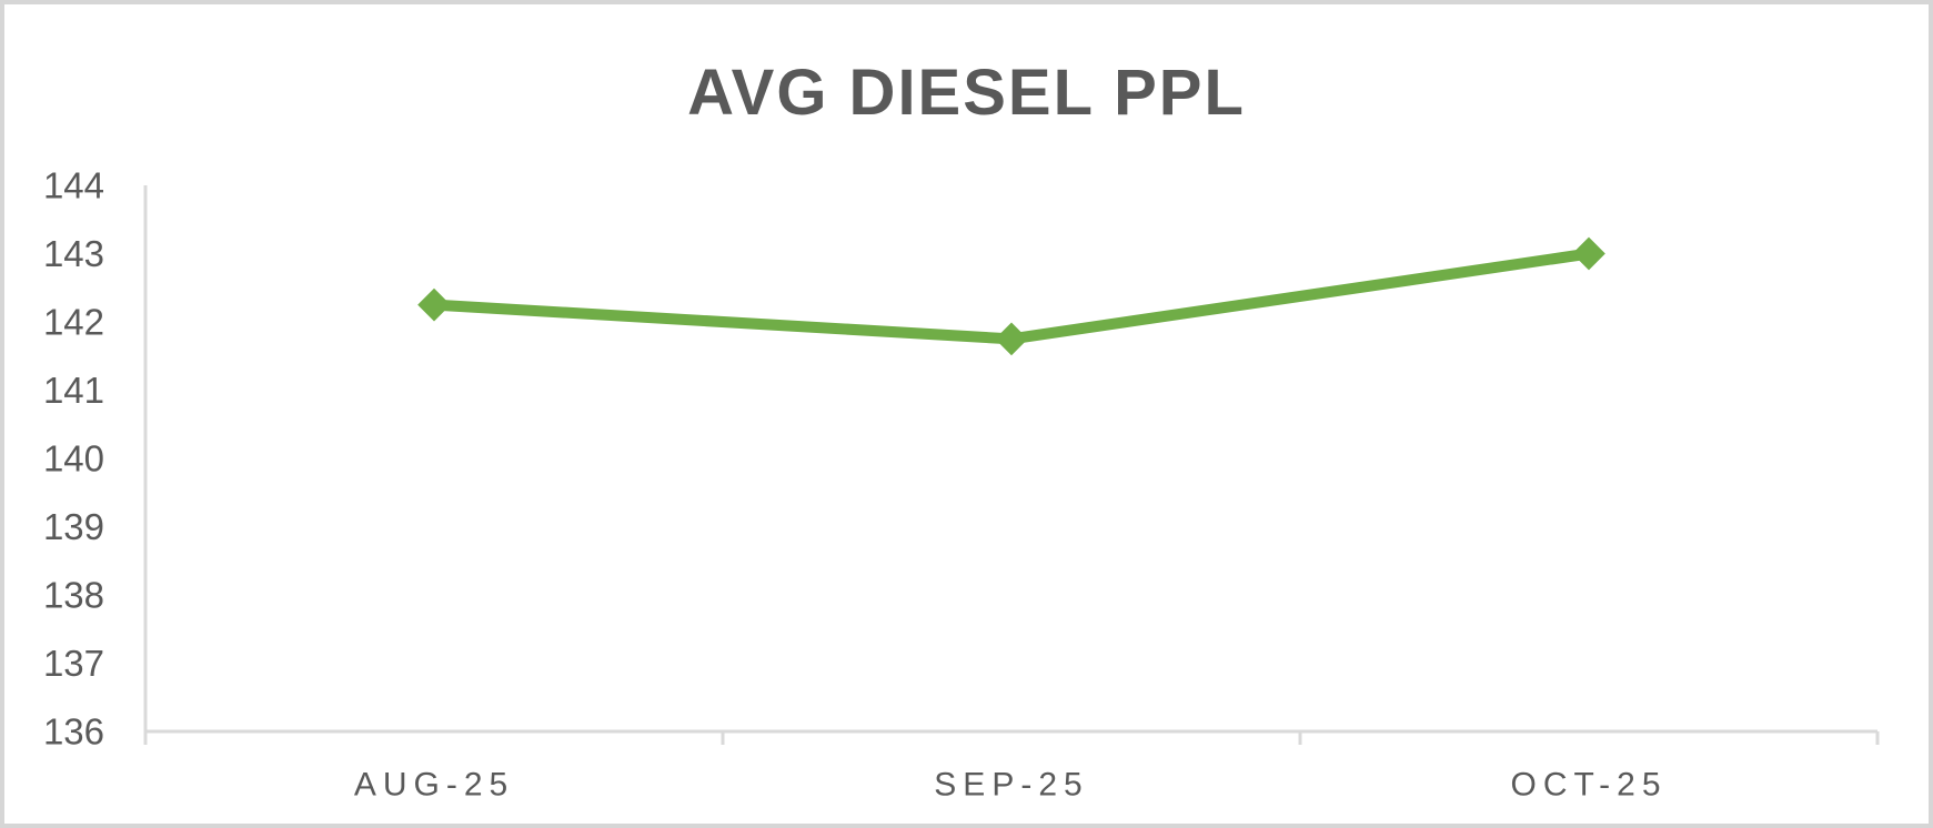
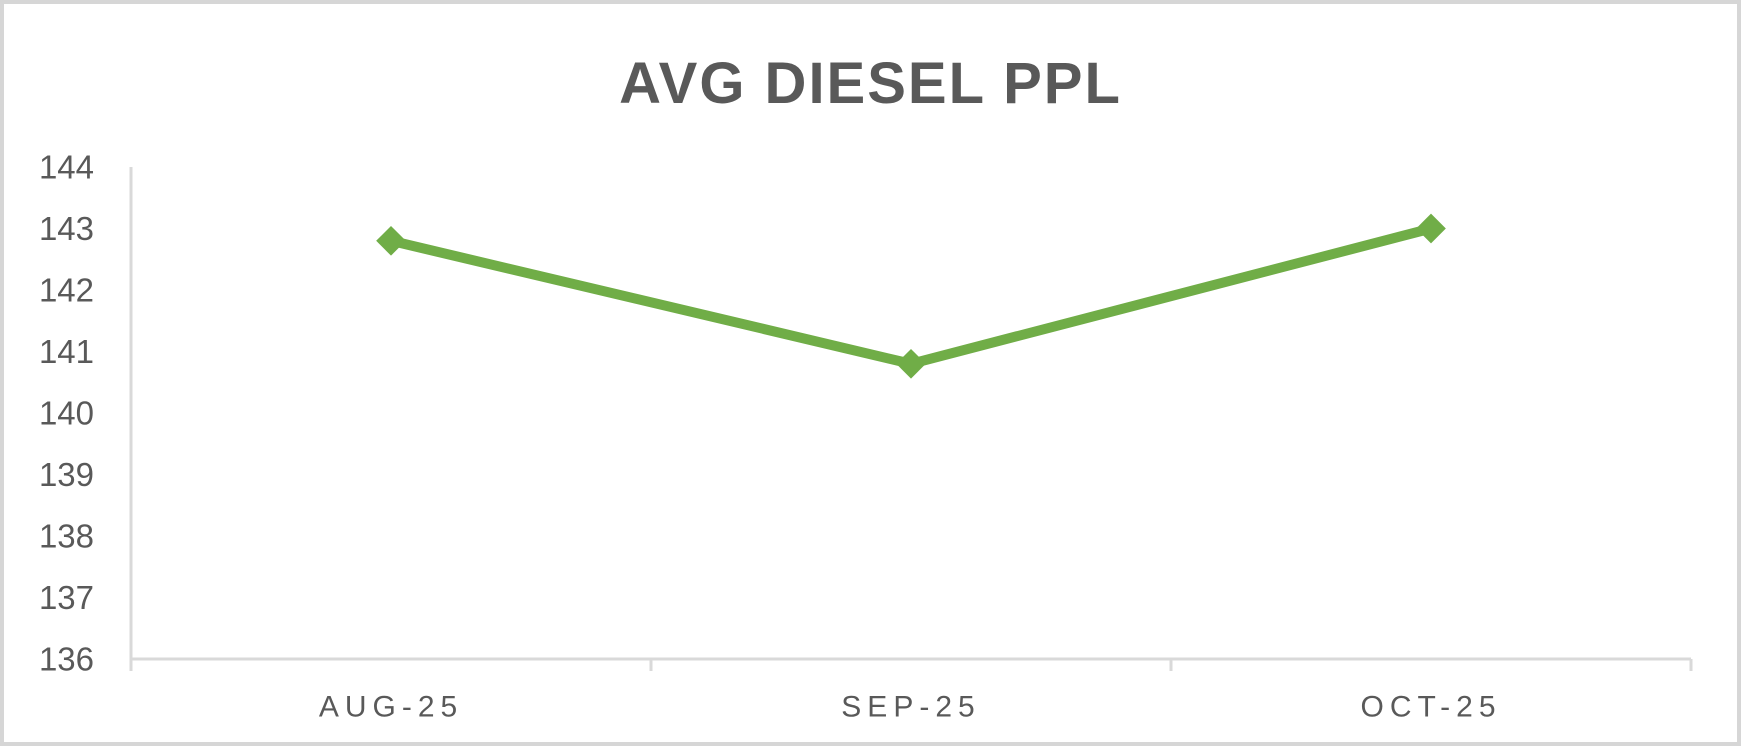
AUG-25: 142.2 -> 142.8
SEP-25: 141.8 -> 140.8
